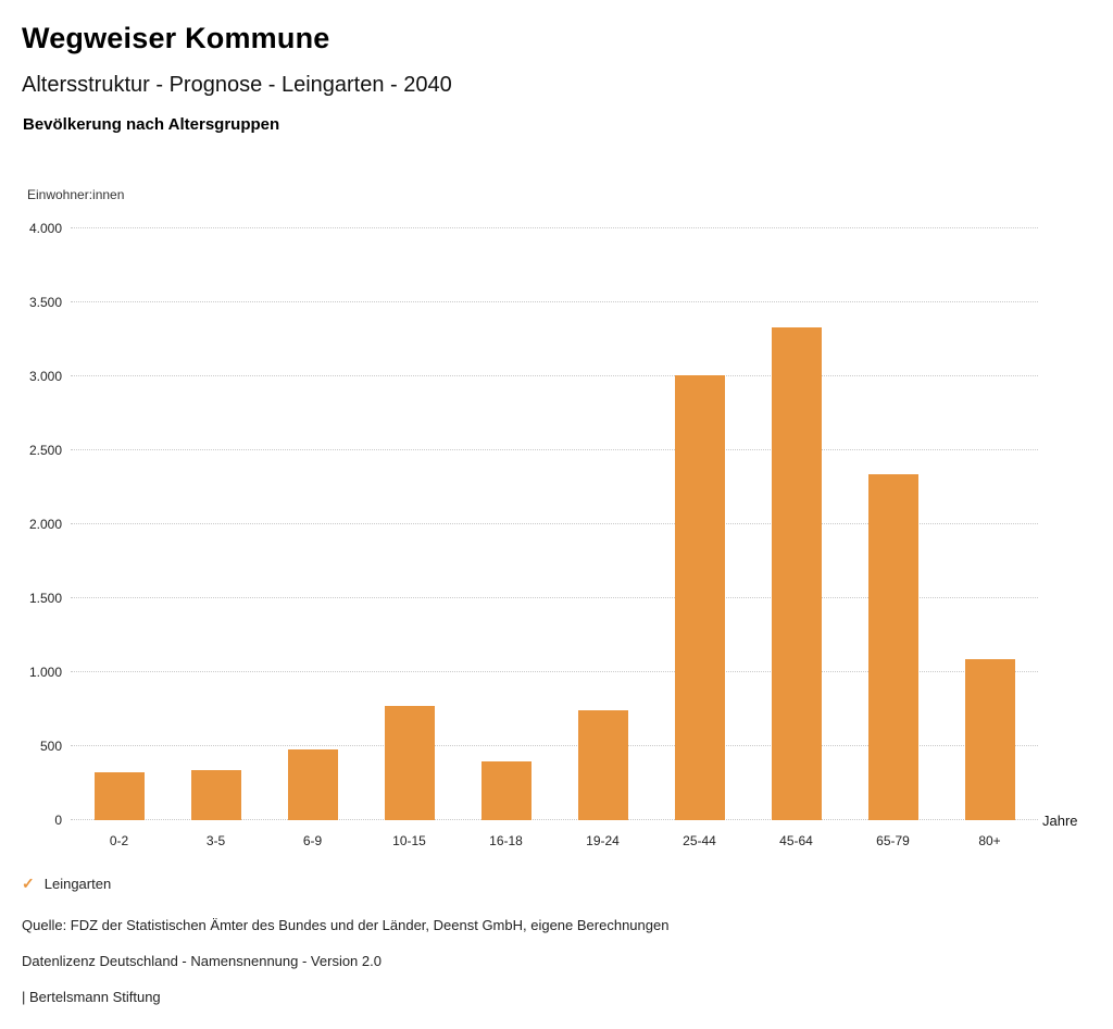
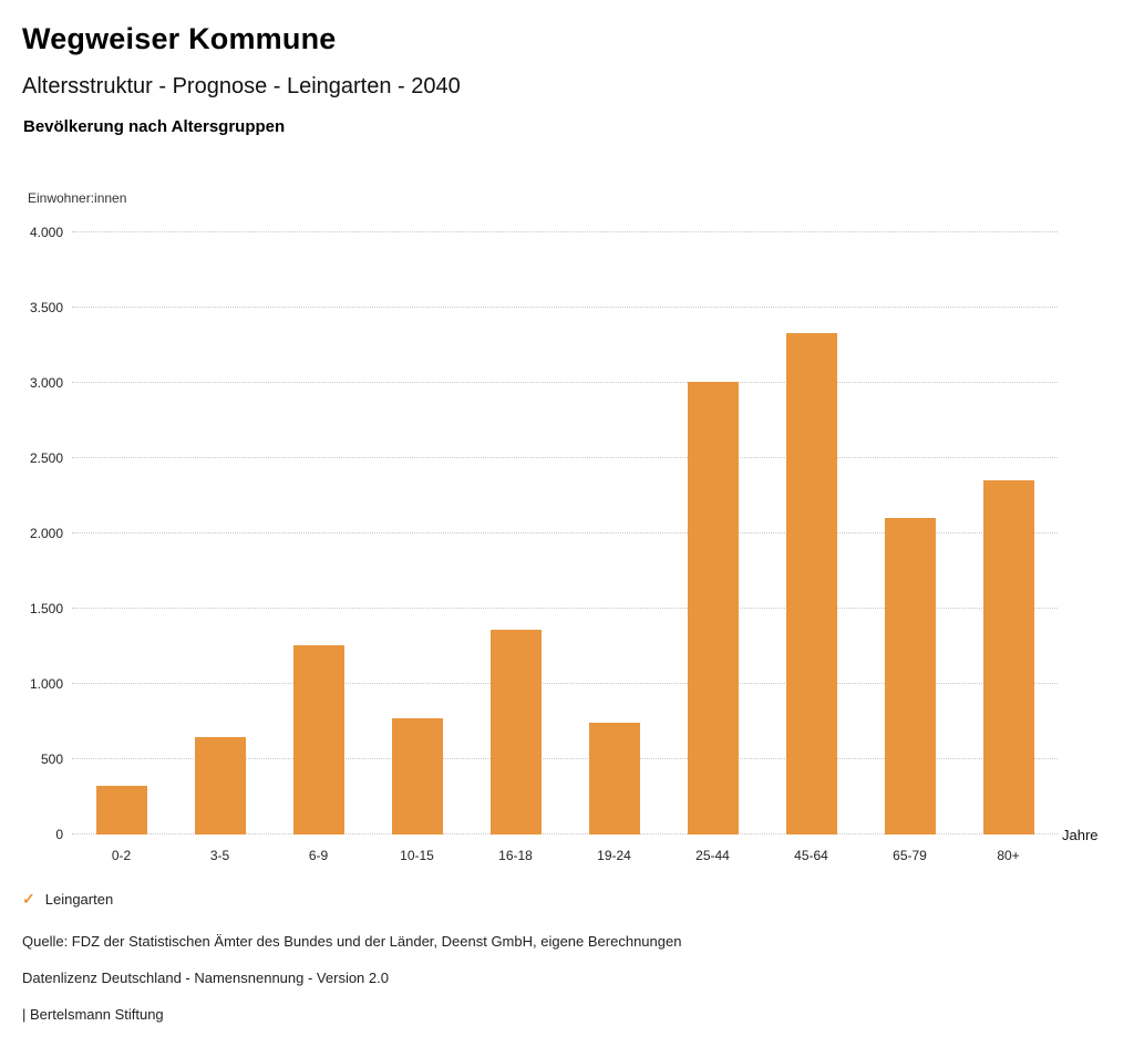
3-5: 340 -> 650
6-9: 480 -> 1260
16-18: 400 -> 1360
65-79: 2340 -> 2100
80+: 1090 -> 2350
